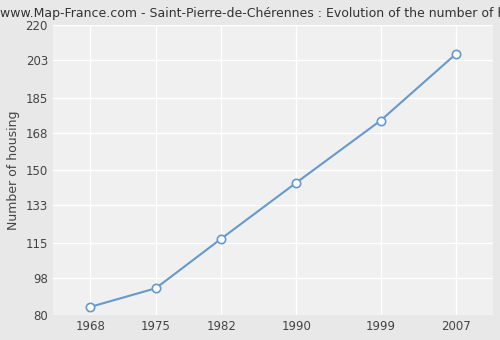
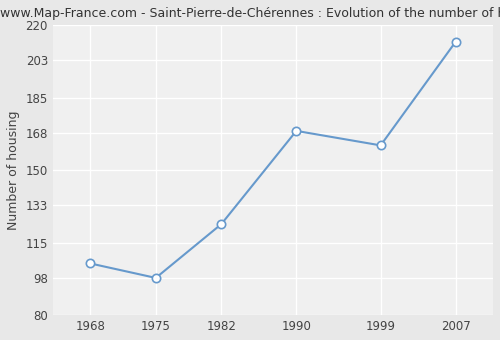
1968: 84 -> 105
1975: 93 -> 98
1982: 117 -> 124
1990: 144 -> 169
1999: 174 -> 162
2007: 206 -> 212
